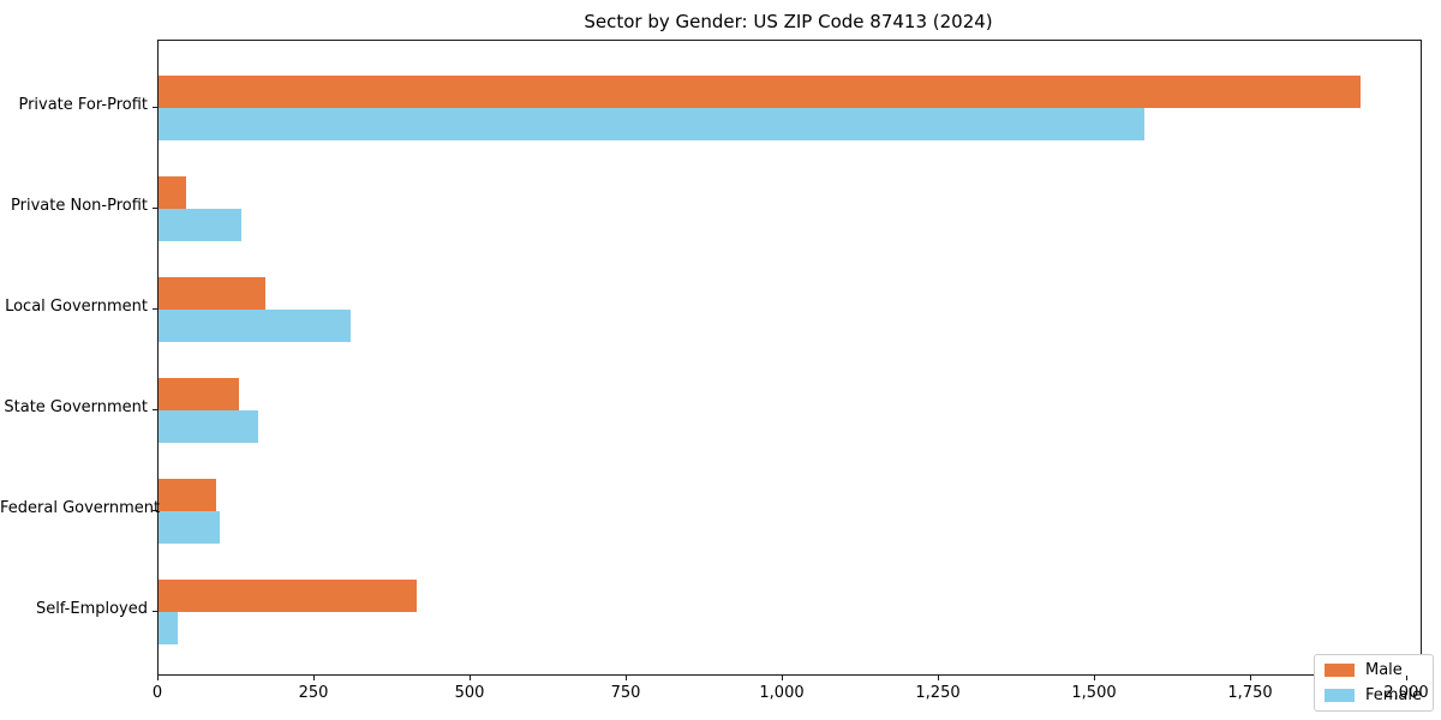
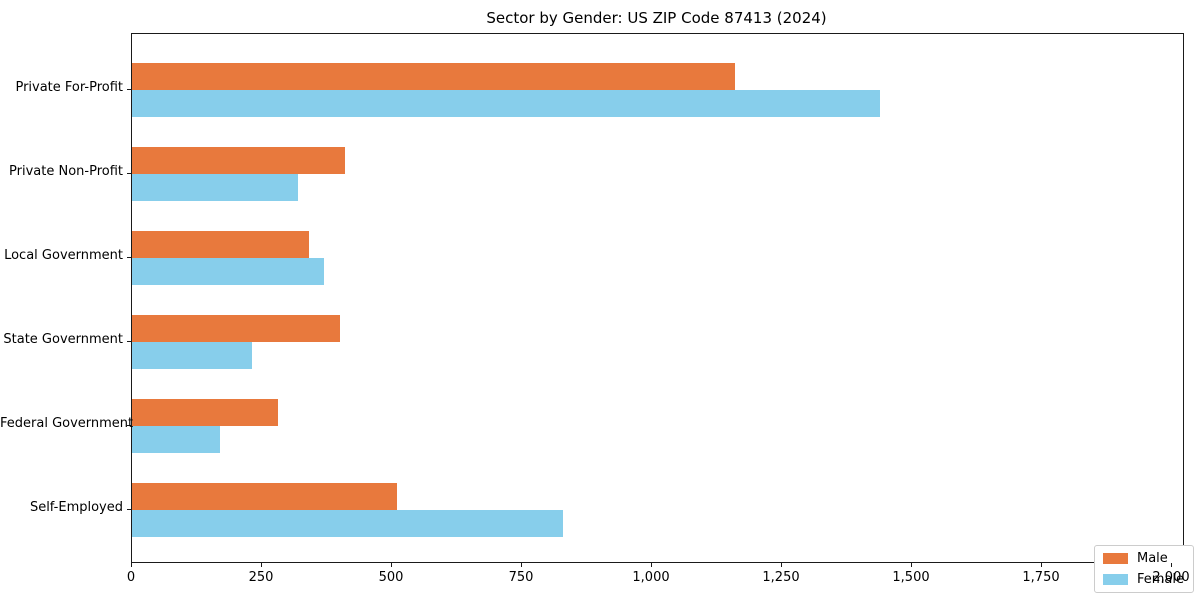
Male/Private For-Profit: 1920 -> 1160
Female/Private For-Profit: 1580 -> 1440
Male/Private Non-Profit: 40 -> 410
Female/Private Non-Profit: 130 -> 320
Male/Local Government: 170 -> 340
Female/Local Government: 310 -> 370
Male/State Government: 130 -> 400
Female/State Government: 160 -> 230
Male/Federal Government: 90 -> 280
Female/Federal Government: 100 -> 170
Male/Self-Employed: 410 -> 510
Female/Self-Employed: 30 -> 830
